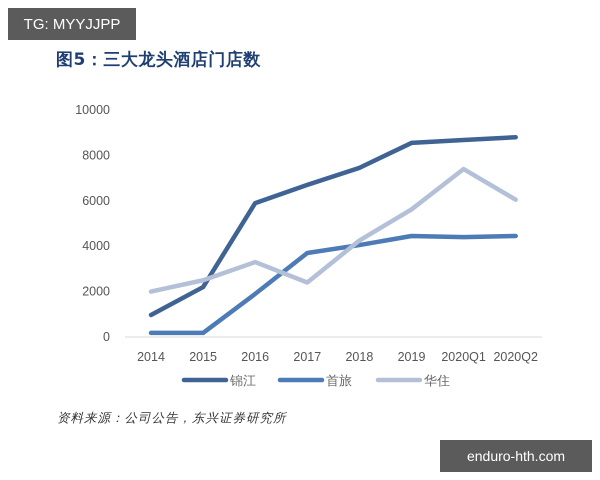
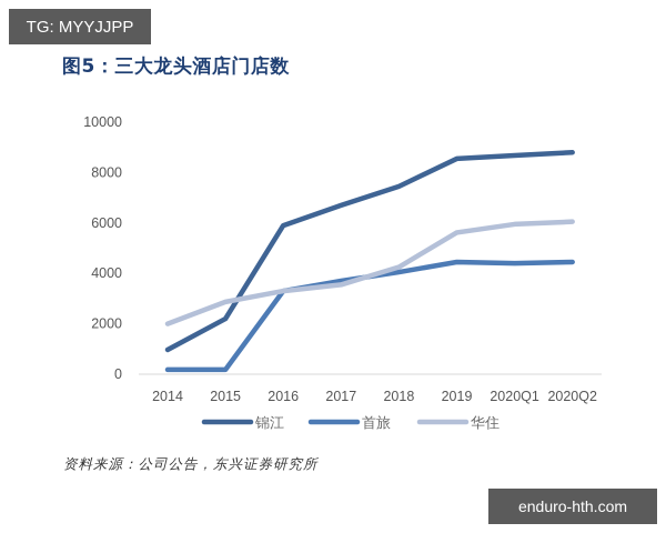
华住/2015: 2500 -> 2900
首旅/2016: 1900 -> 3300
华住/2017: 2400 -> 3600
华住/2020Q1: 7400 -> 6000
